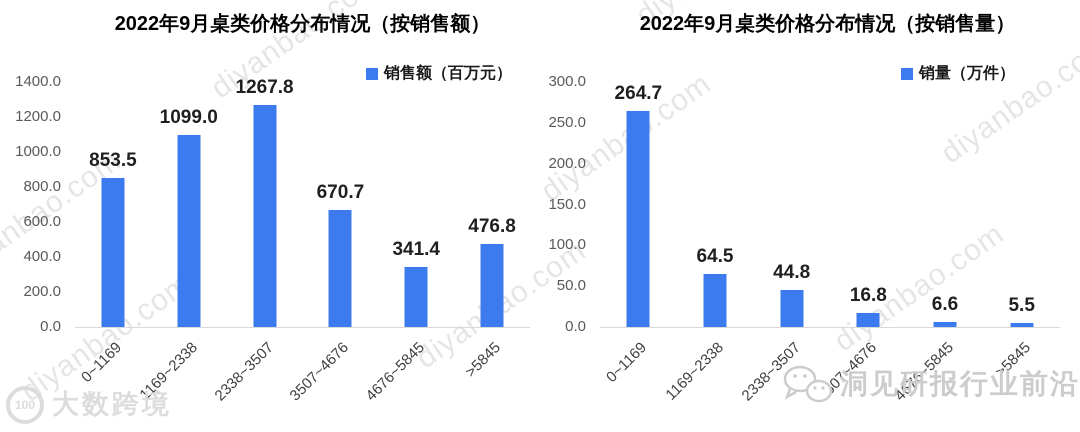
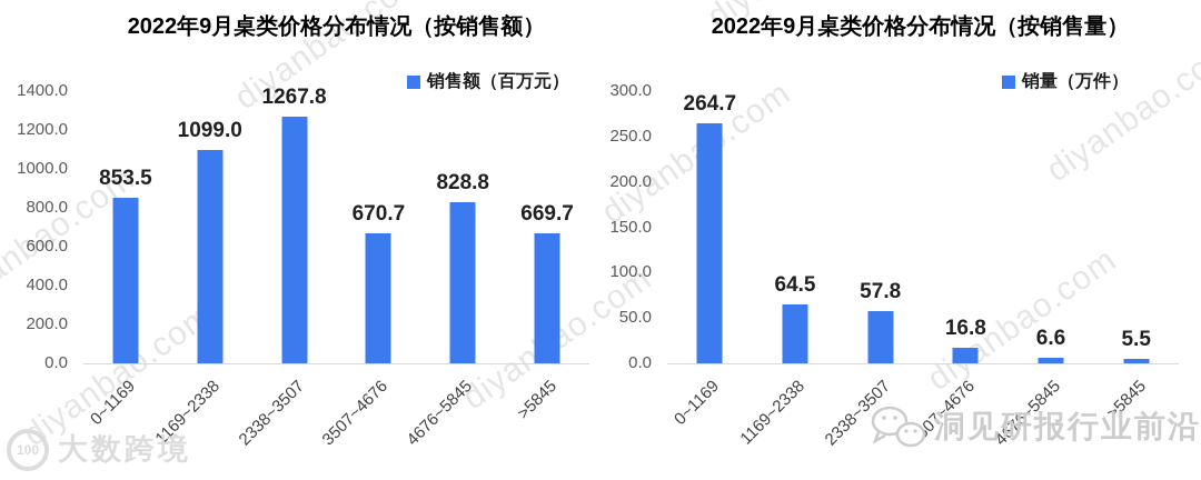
2022年9月桌类价格分布情况（按销售额）/4676~5845: 341.4 -> 828.8
2022年9月桌类价格分布情况（按销售额）/>5845: 476.8 -> 669.7
2022年9月桌类价格分布情况（按销售量）/2338~3507: 44.8 -> 57.8
